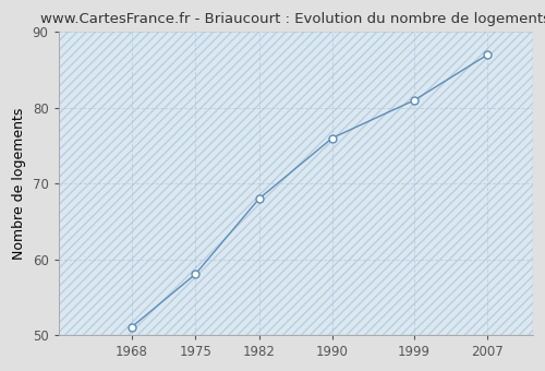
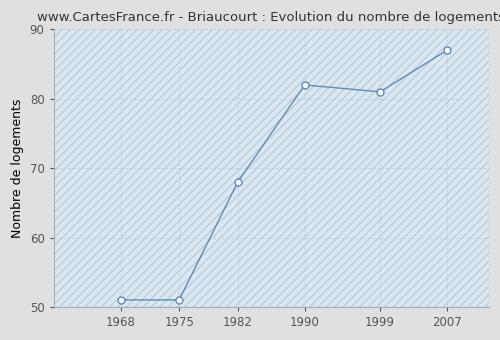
1975: 58 -> 51
1990: 76 -> 82
